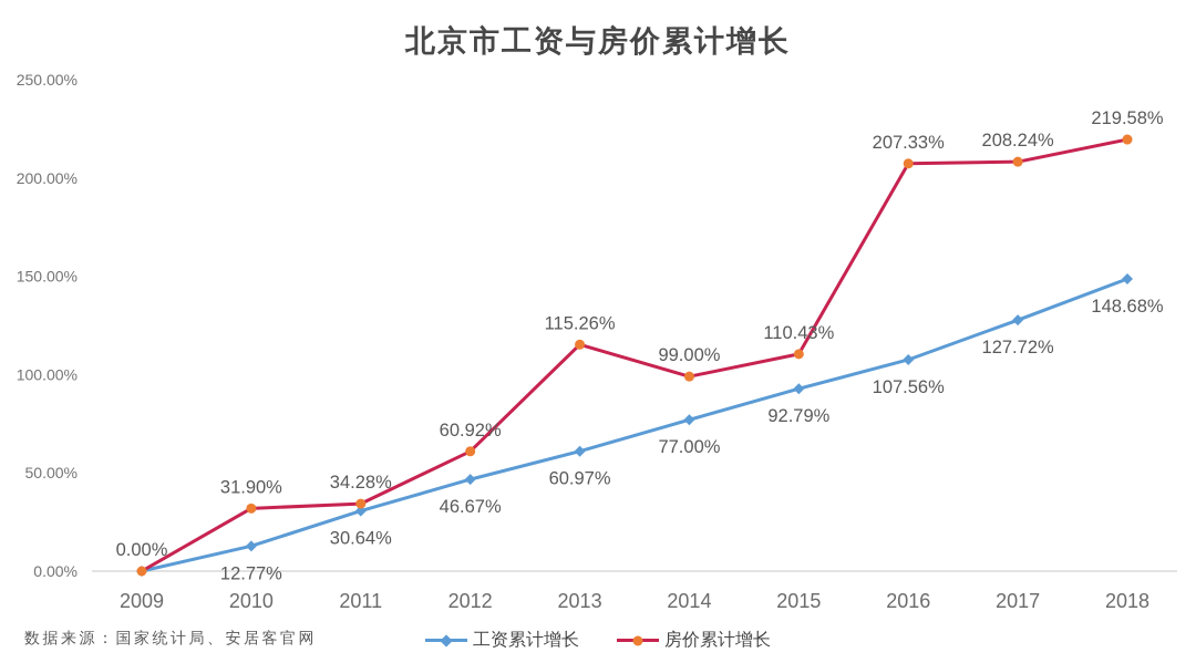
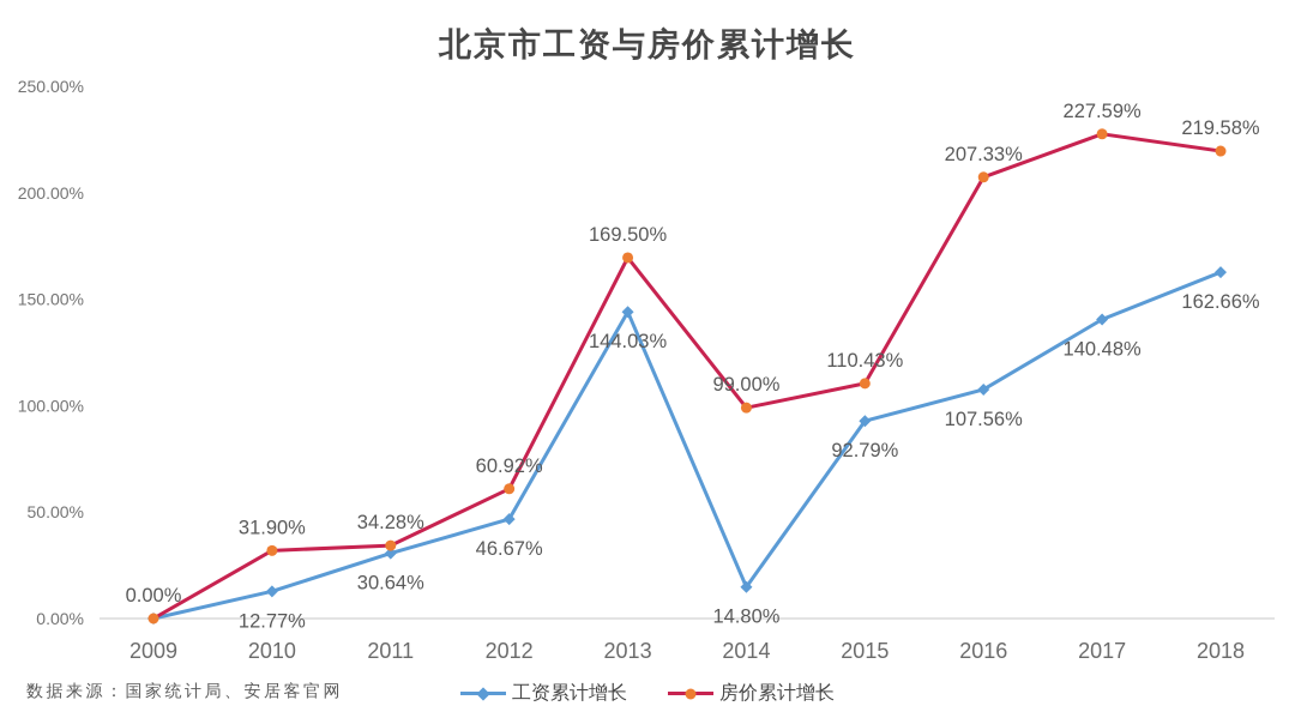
工资累计增长/2013: 60.97% -> 144.03%
房价累计增长/2013: 115.26% -> 169.50%
工资累计增长/2014: 77.00% -> 14.80%
工资累计增长/2017: 127.72% -> 140.48%
房价累计增长/2017: 208.24% -> 227.59%
工资累计增长/2018: 148.68% -> 162.66%
